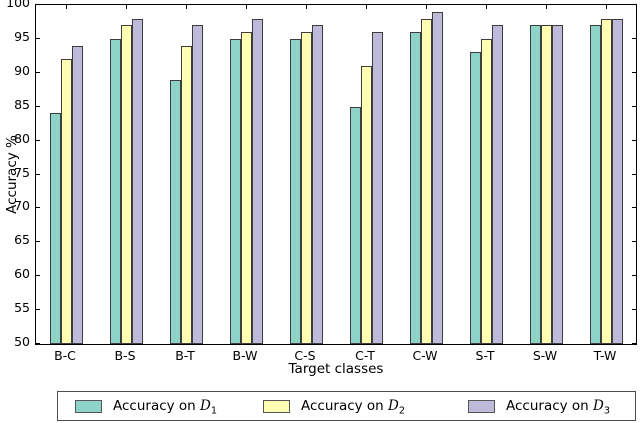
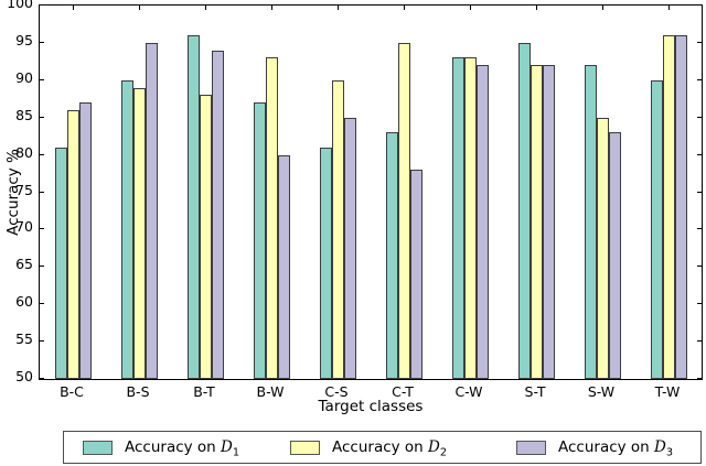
Accuracy on D1/B-C: 84 -> 81
Accuracy on D2/B-C: 92 -> 86
Accuracy on D3/B-C: 94 -> 87
Accuracy on D1/B-S: 95 -> 90
Accuracy on D2/B-S: 97 -> 89
Accuracy on D3/B-S: 98 -> 95
Accuracy on D1/B-T: 89 -> 96
Accuracy on D2/B-T: 94 -> 88
Accuracy on D3/B-T: 97 -> 94
Accuracy on D1/B-W: 95 -> 87
Accuracy on D2/B-W: 96 -> 93
Accuracy on D3/B-W: 98 -> 80
Accuracy on D1/C-S: 95 -> 81
Accuracy on D2/C-S: 96 -> 90
Accuracy on D3/C-S: 97 -> 85
Accuracy on D1/C-T: 85 -> 83
Accuracy on D2/C-T: 91 -> 95
Accuracy on D3/C-T: 96 -> 78
Accuracy on D1/C-W: 96 -> 93
Accuracy on D2/C-W: 98 -> 93
Accuracy on D3/C-W: 99 -> 92
Accuracy on D1/S-T: 93 -> 95
Accuracy on D2/S-T: 95 -> 92
Accuracy on D3/S-T: 97 -> 92
Accuracy on D1/S-W: 97 -> 92
Accuracy on D2/S-W: 97 -> 85
Accuracy on D3/S-W: 97 -> 83
Accuracy on D1/T-W: 97 -> 90
Accuracy on D2/T-W: 98 -> 96
Accuracy on D3/T-W: 98 -> 96
